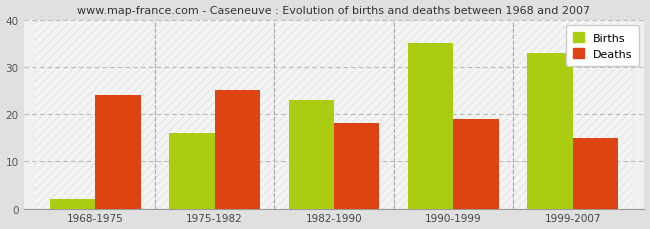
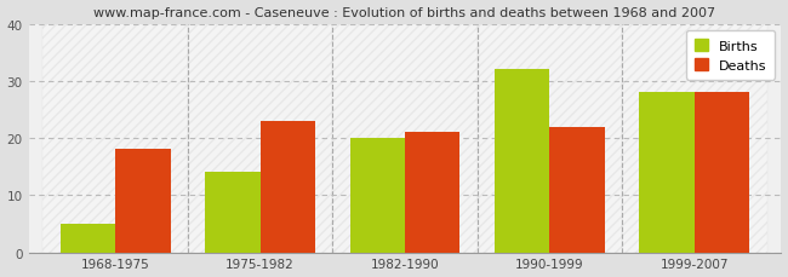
Births/1968-1975: 2 -> 5
Deaths/1968-1975: 24 -> 18
Births/1975-1982: 16 -> 14
Deaths/1975-1982: 25 -> 23
Births/1982-1990: 23 -> 20
Deaths/1982-1990: 18 -> 21
Births/1990-1999: 35 -> 32
Deaths/1990-1999: 19 -> 22
Births/1999-2007: 33 -> 28
Deaths/1999-2007: 15 -> 28
